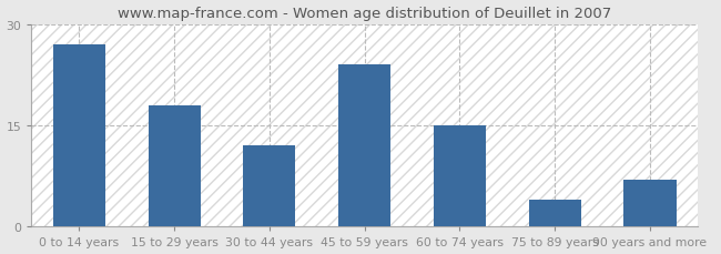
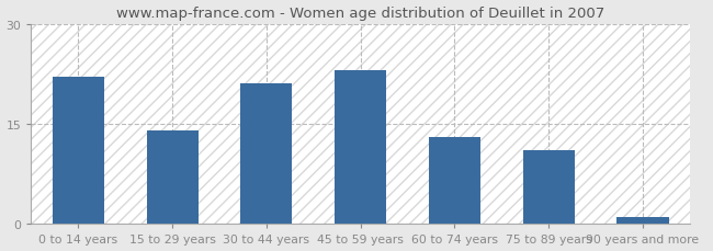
0 to 14 years: 27 -> 22
15 to 29 years: 18 -> 14
30 to 44 years: 12 -> 21
45 to 59 years: 24 -> 23
60 to 74 years: 15 -> 13
75 to 89 years: 4 -> 11
90 years and more: 7 -> 1
